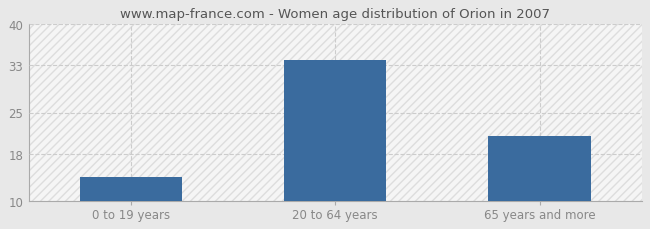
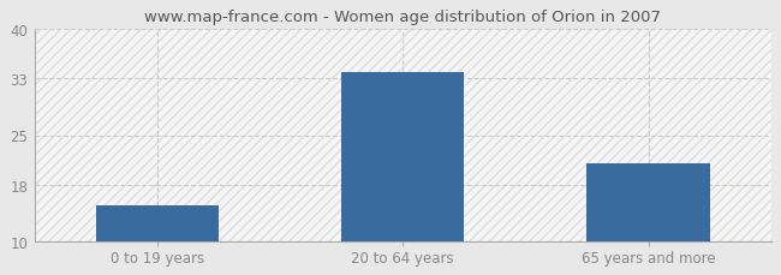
0 to 19 years: 14 -> 15
